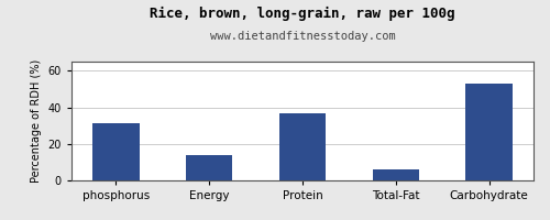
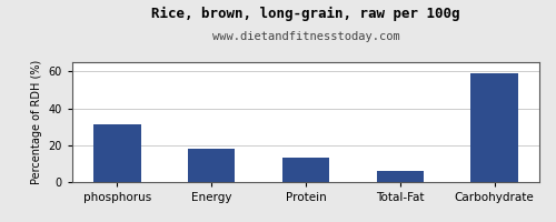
Energy: 14 -> 18
Protein: 37 -> 13
Carbohydrate: 53 -> 59
